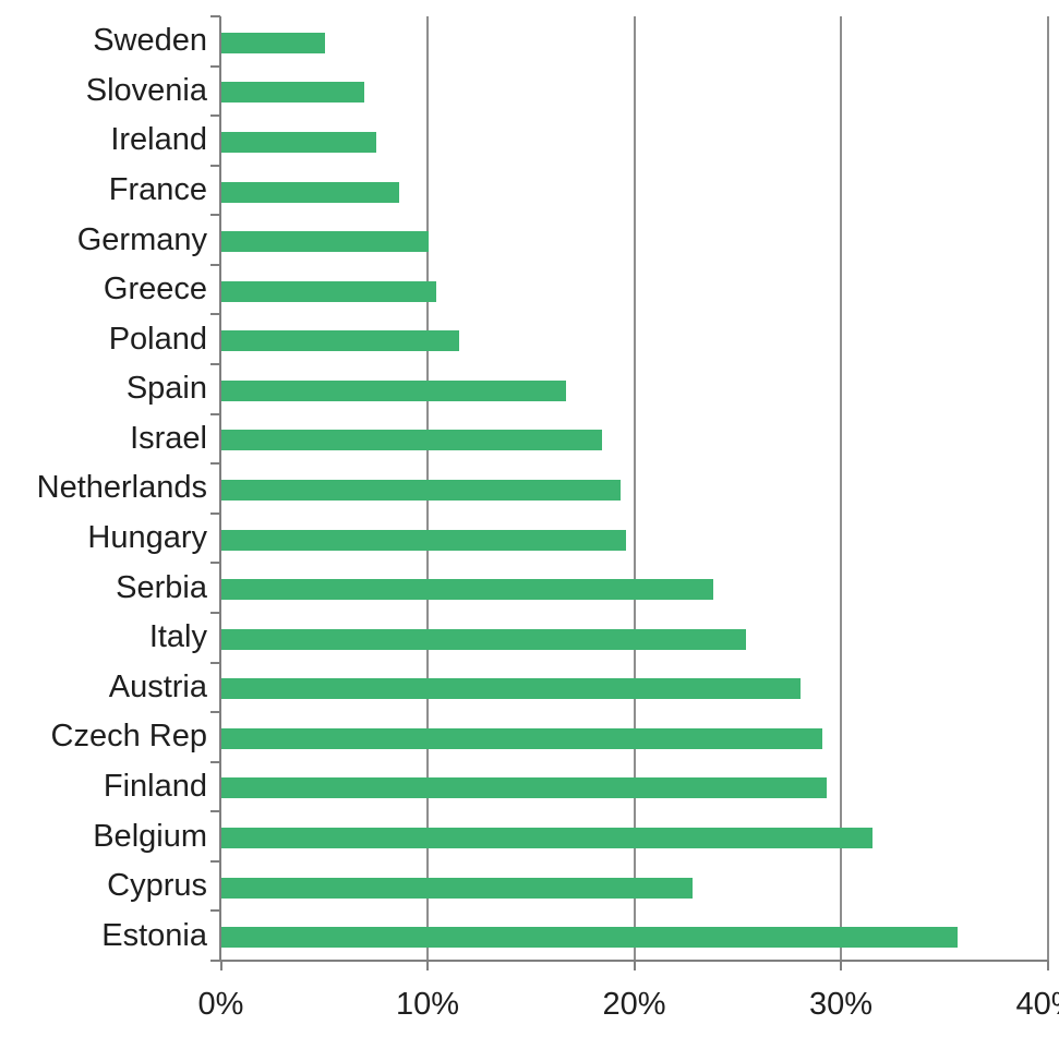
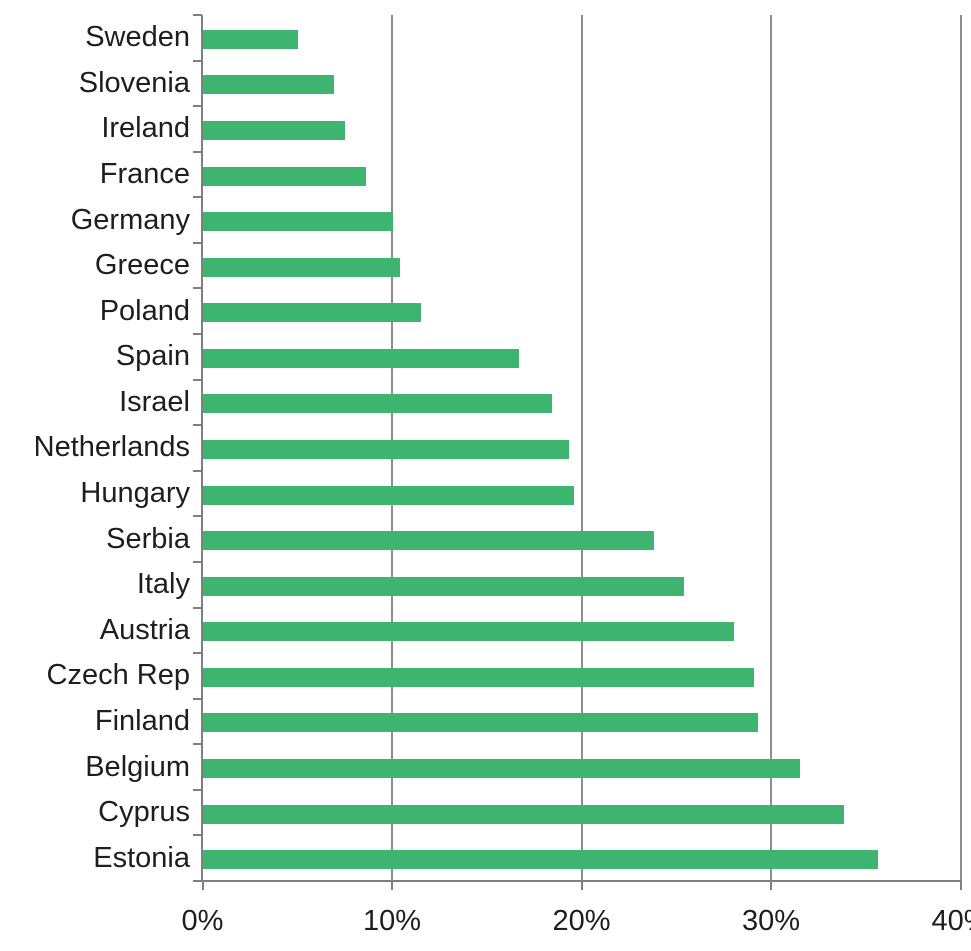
Cyprus: 22.8% -> 33.8%
